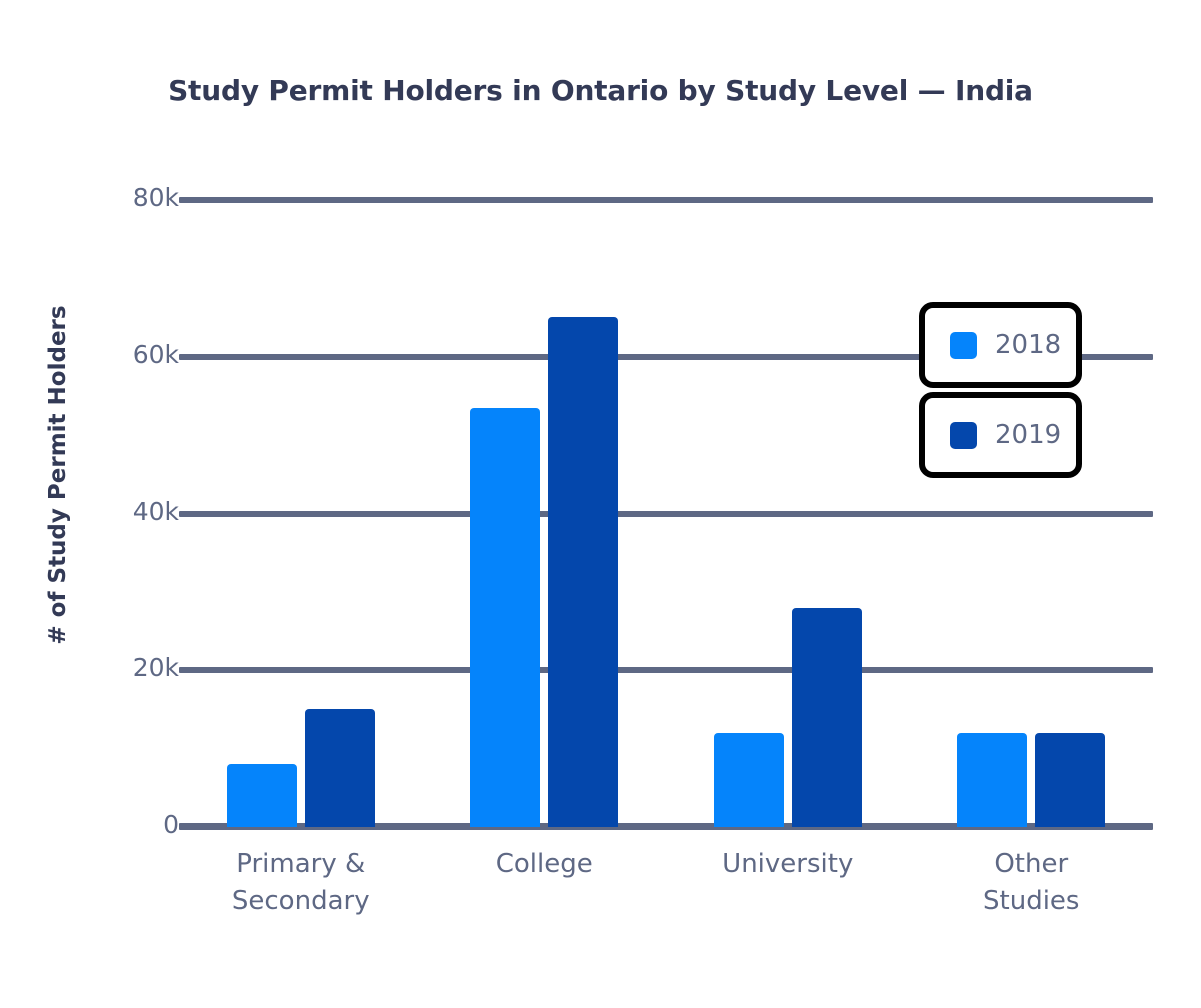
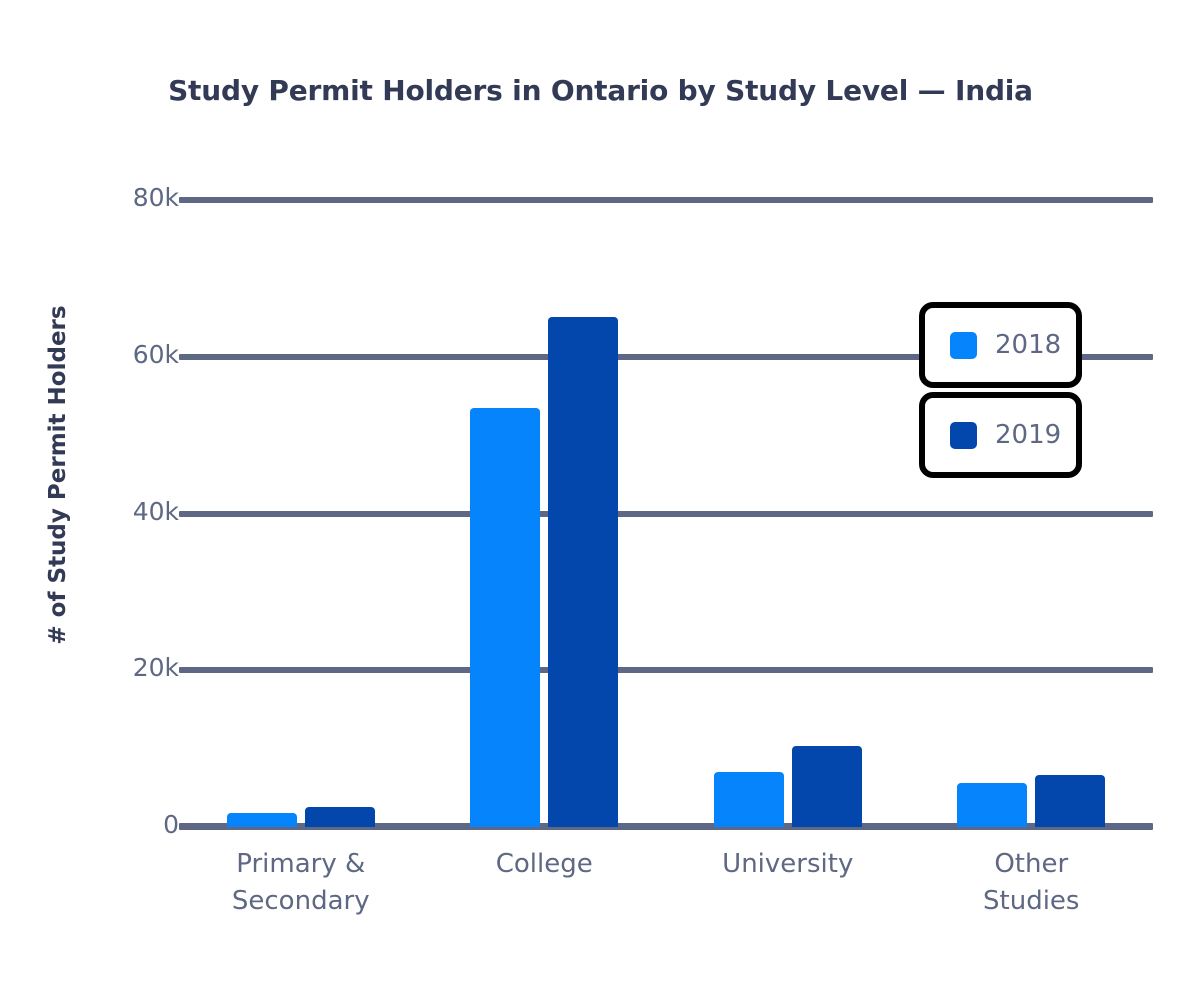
2018/Primary & Secondary: 8k -> 2k
2019/Primary & Secondary: 15k -> 3k
2018/University: 12k -> 7k
2019/University: 28k -> 10k
2018/Other Studies: 12k -> 6k
2019/Other Studies: 12k -> 7k
